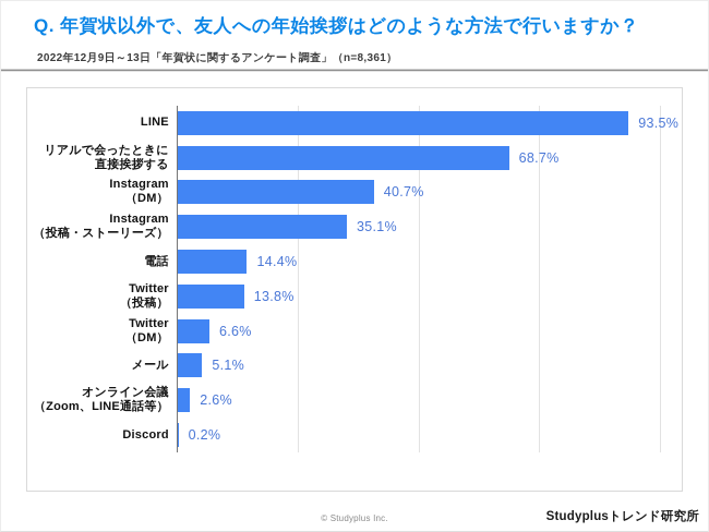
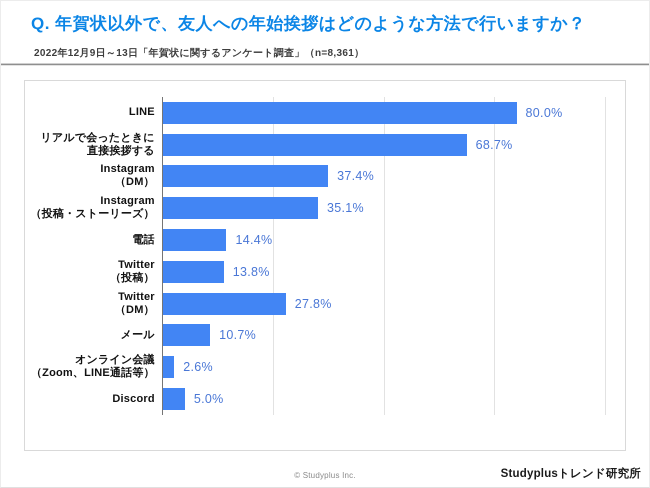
LINE: 93.5% -> 80.0%
Instagram（DM）: 40.7% -> 37.4%
Twitter（DM）: 6.6% -> 27.8%
メール: 5.1% -> 10.7%
Discord: 0.2% -> 5.0%
